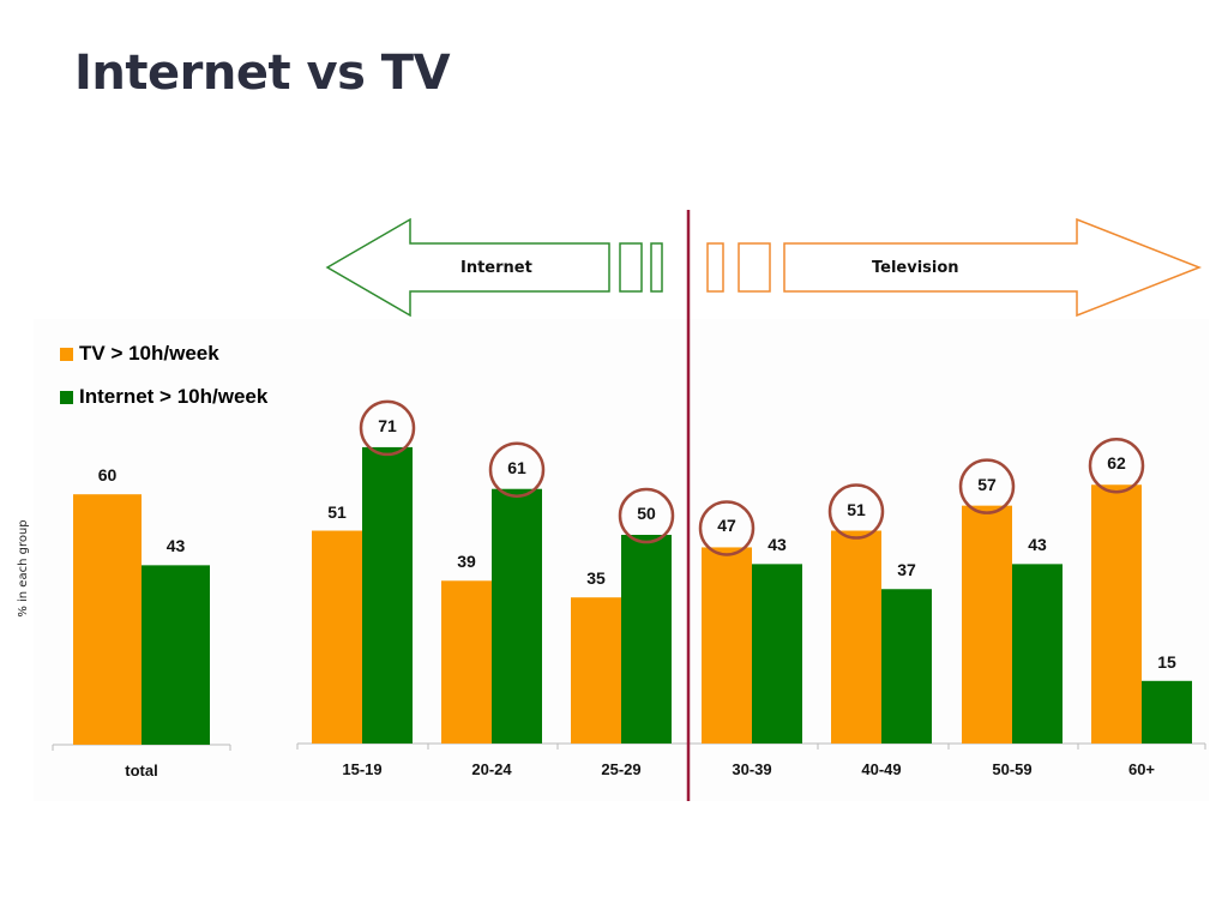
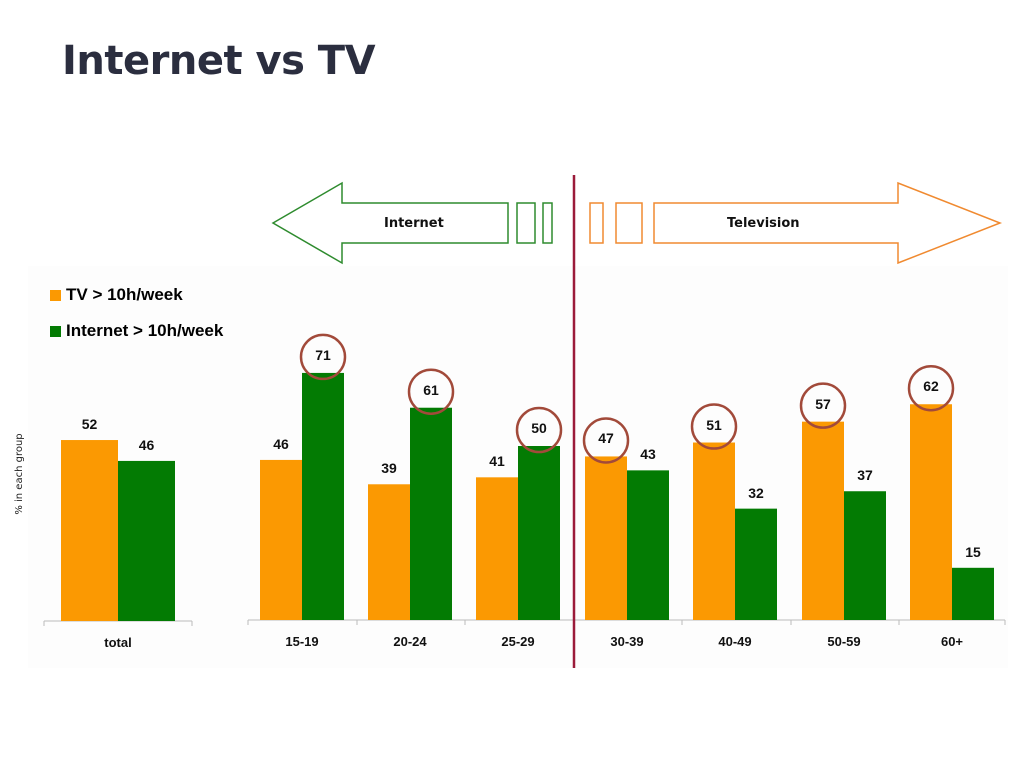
TV > 10h/week/total: 60 -> 52
Internet > 10h/week/total: 43 -> 46
TV > 10h/week/15-19: 51 -> 46
TV > 10h/week/25-29: 35 -> 41
Internet > 10h/week/40-49: 37 -> 32
Internet > 10h/week/50-59: 43 -> 37
